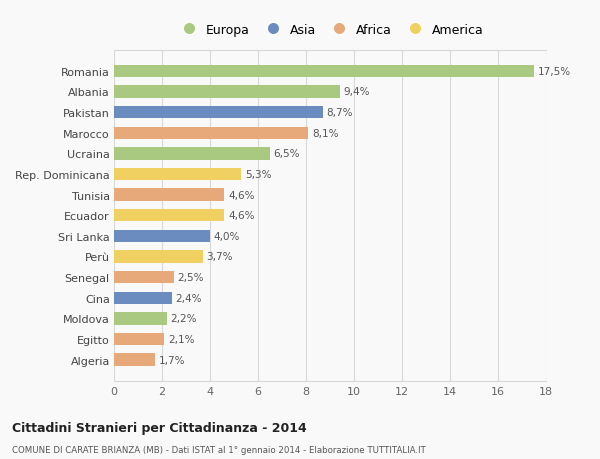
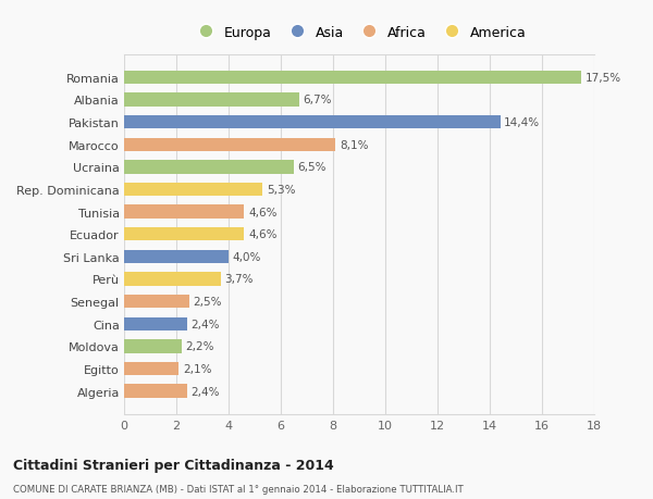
Albania: 9,4% -> 6,7%
Pakistan: 8,7% -> 14,4%
Algeria: 1,7% -> 2,4%
